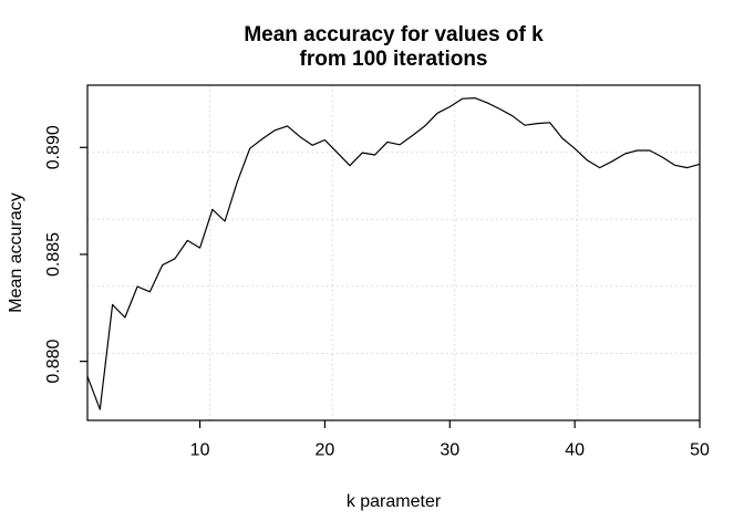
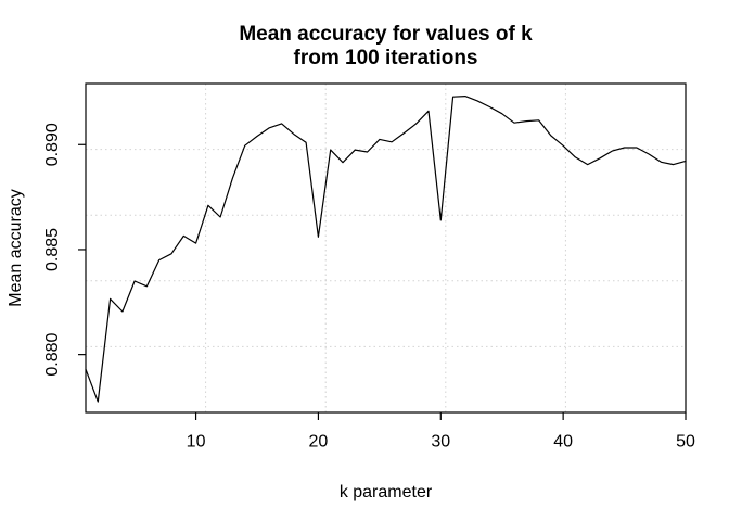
20: 0.8903 -> 0.8856
30: 0.8919 -> 0.8864
